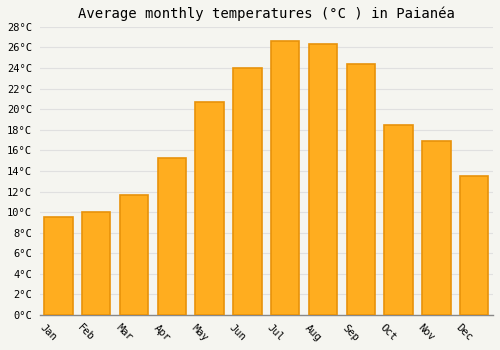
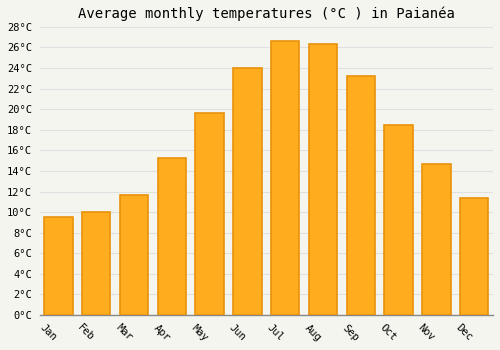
May: 20.7°C -> 19.6°C
Sep: 24.4°C -> 23.2°C
Nov: 16.9°C -> 14.7°C
Dec: 13.5°C -> 11.4°C
